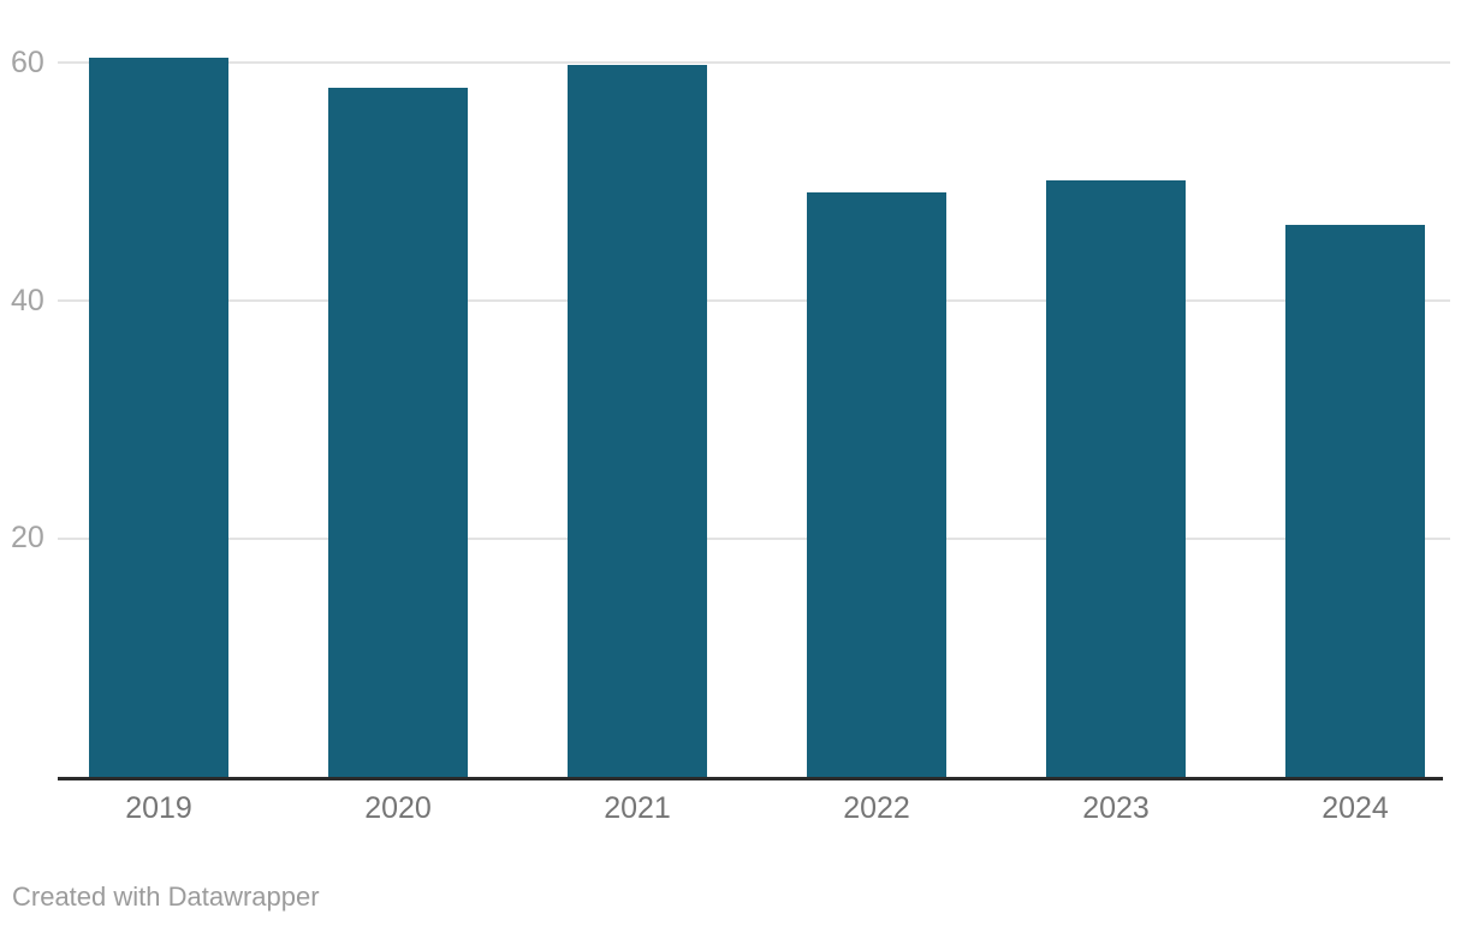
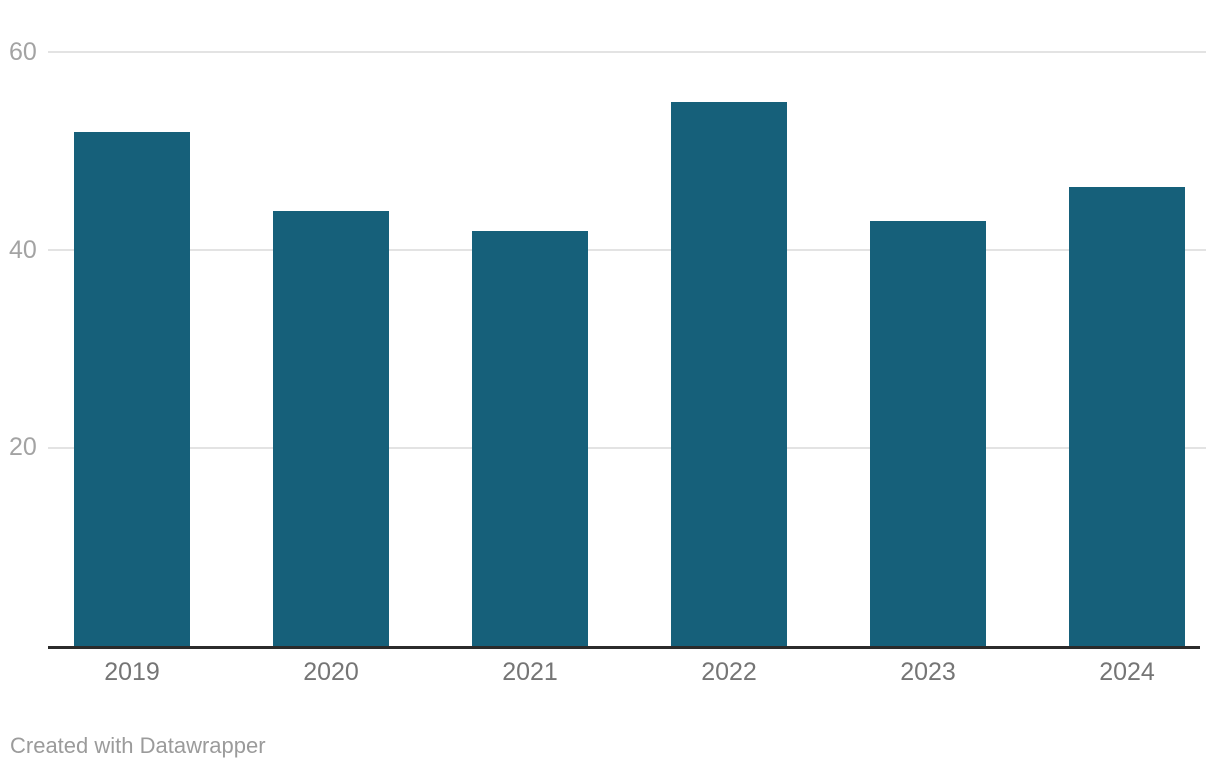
2019: 60 -> 52
2020: 58 -> 44
2021: 60 -> 42
2022: 49 -> 55
2023: 50 -> 43
